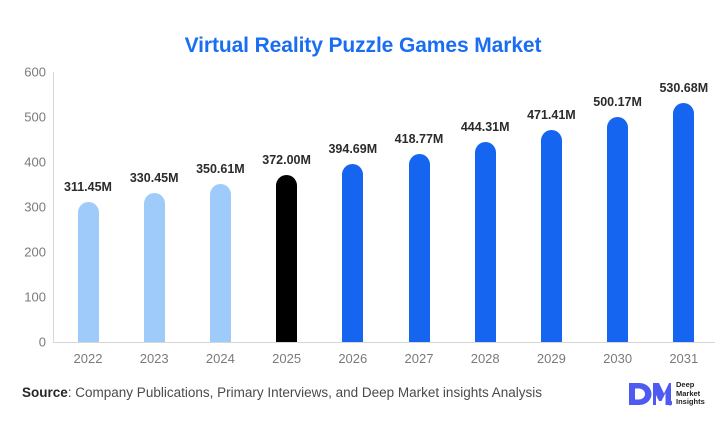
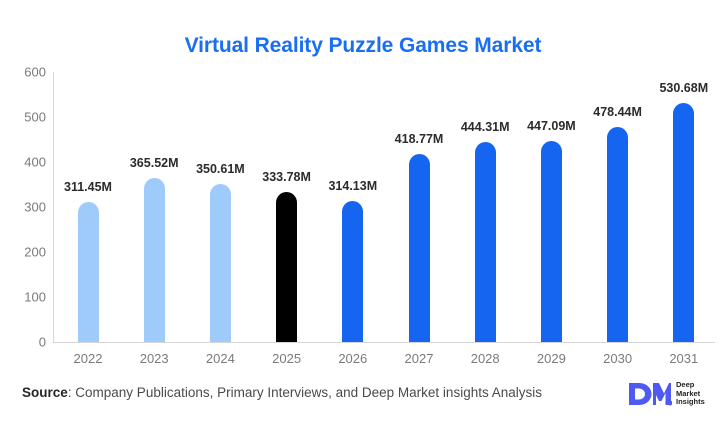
2023: 330.45M -> 365.52M
2025: 372.00M -> 333.78M
2026: 394.69M -> 314.13M
2029: 471.41M -> 447.09M
2030: 500.17M -> 478.44M
